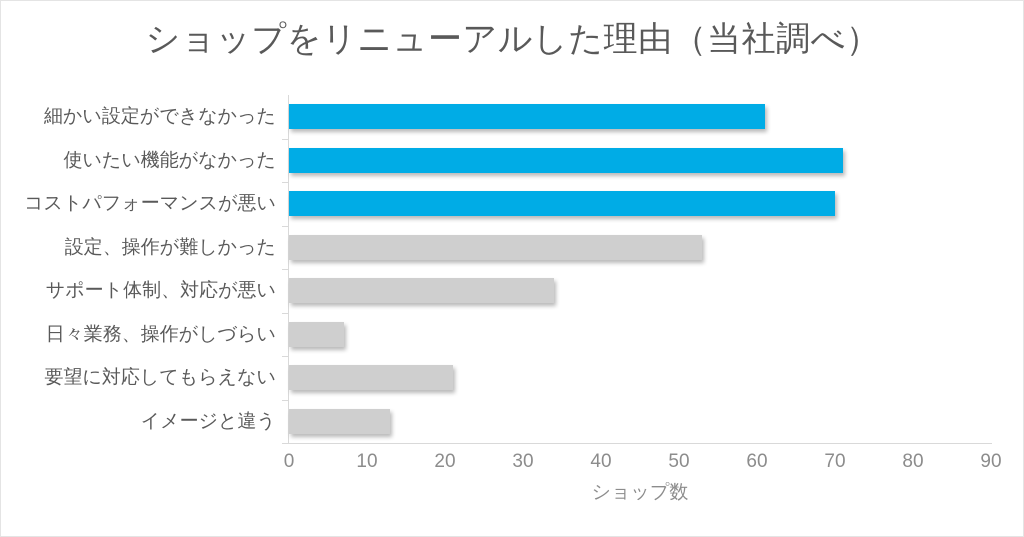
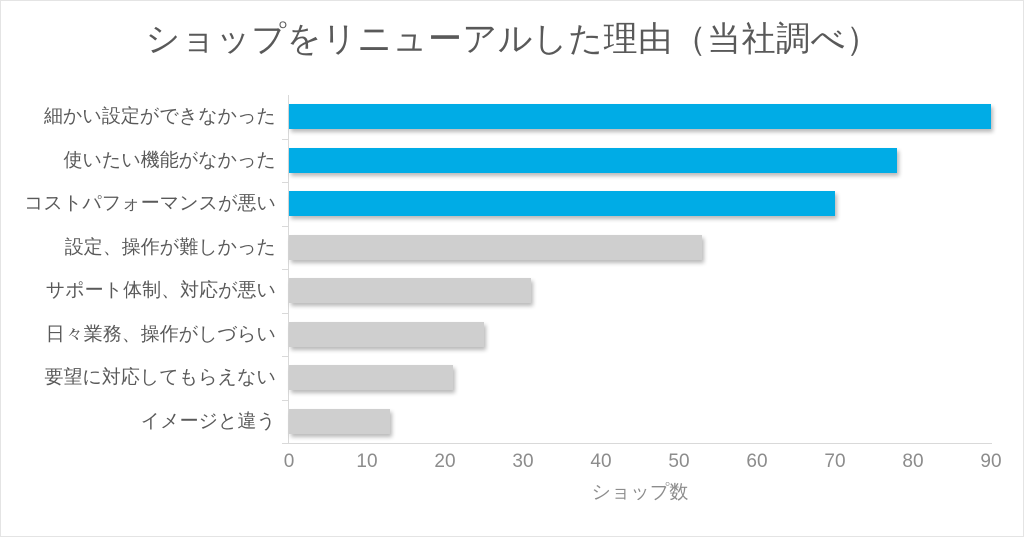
細かい設定ができなかった: 61 -> 90
使いたい機能がなかった: 71 -> 78
サポート体制、対応が悪い: 34 -> 31
日々業務、操作がしづらい: 7 -> 25
